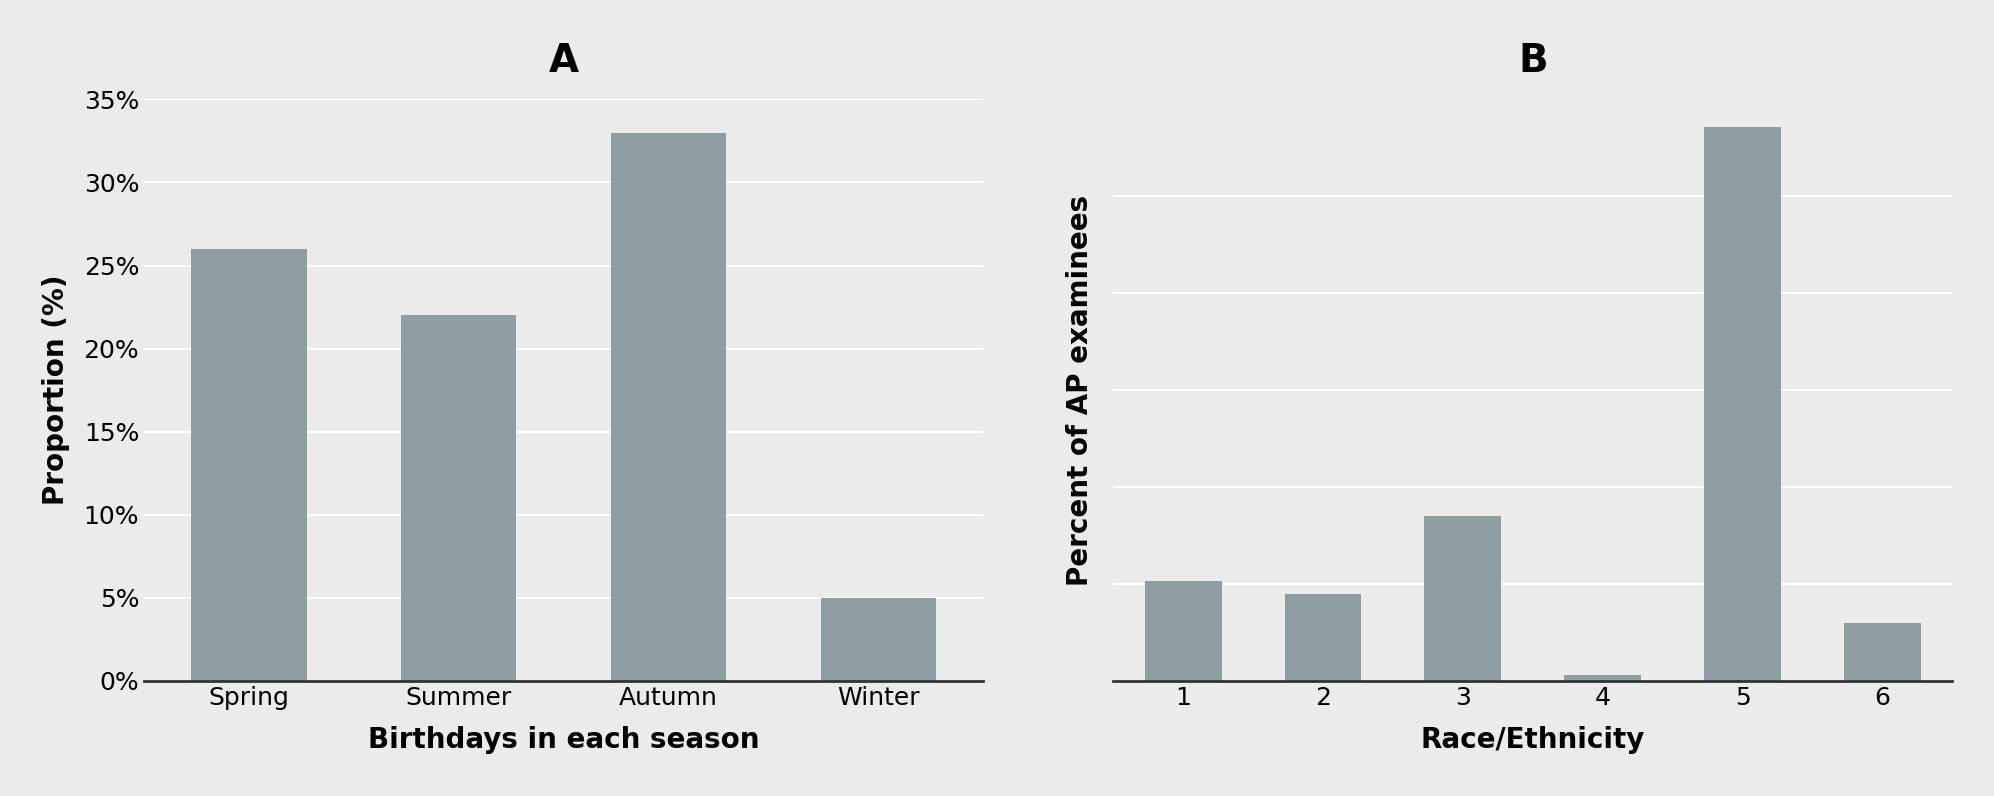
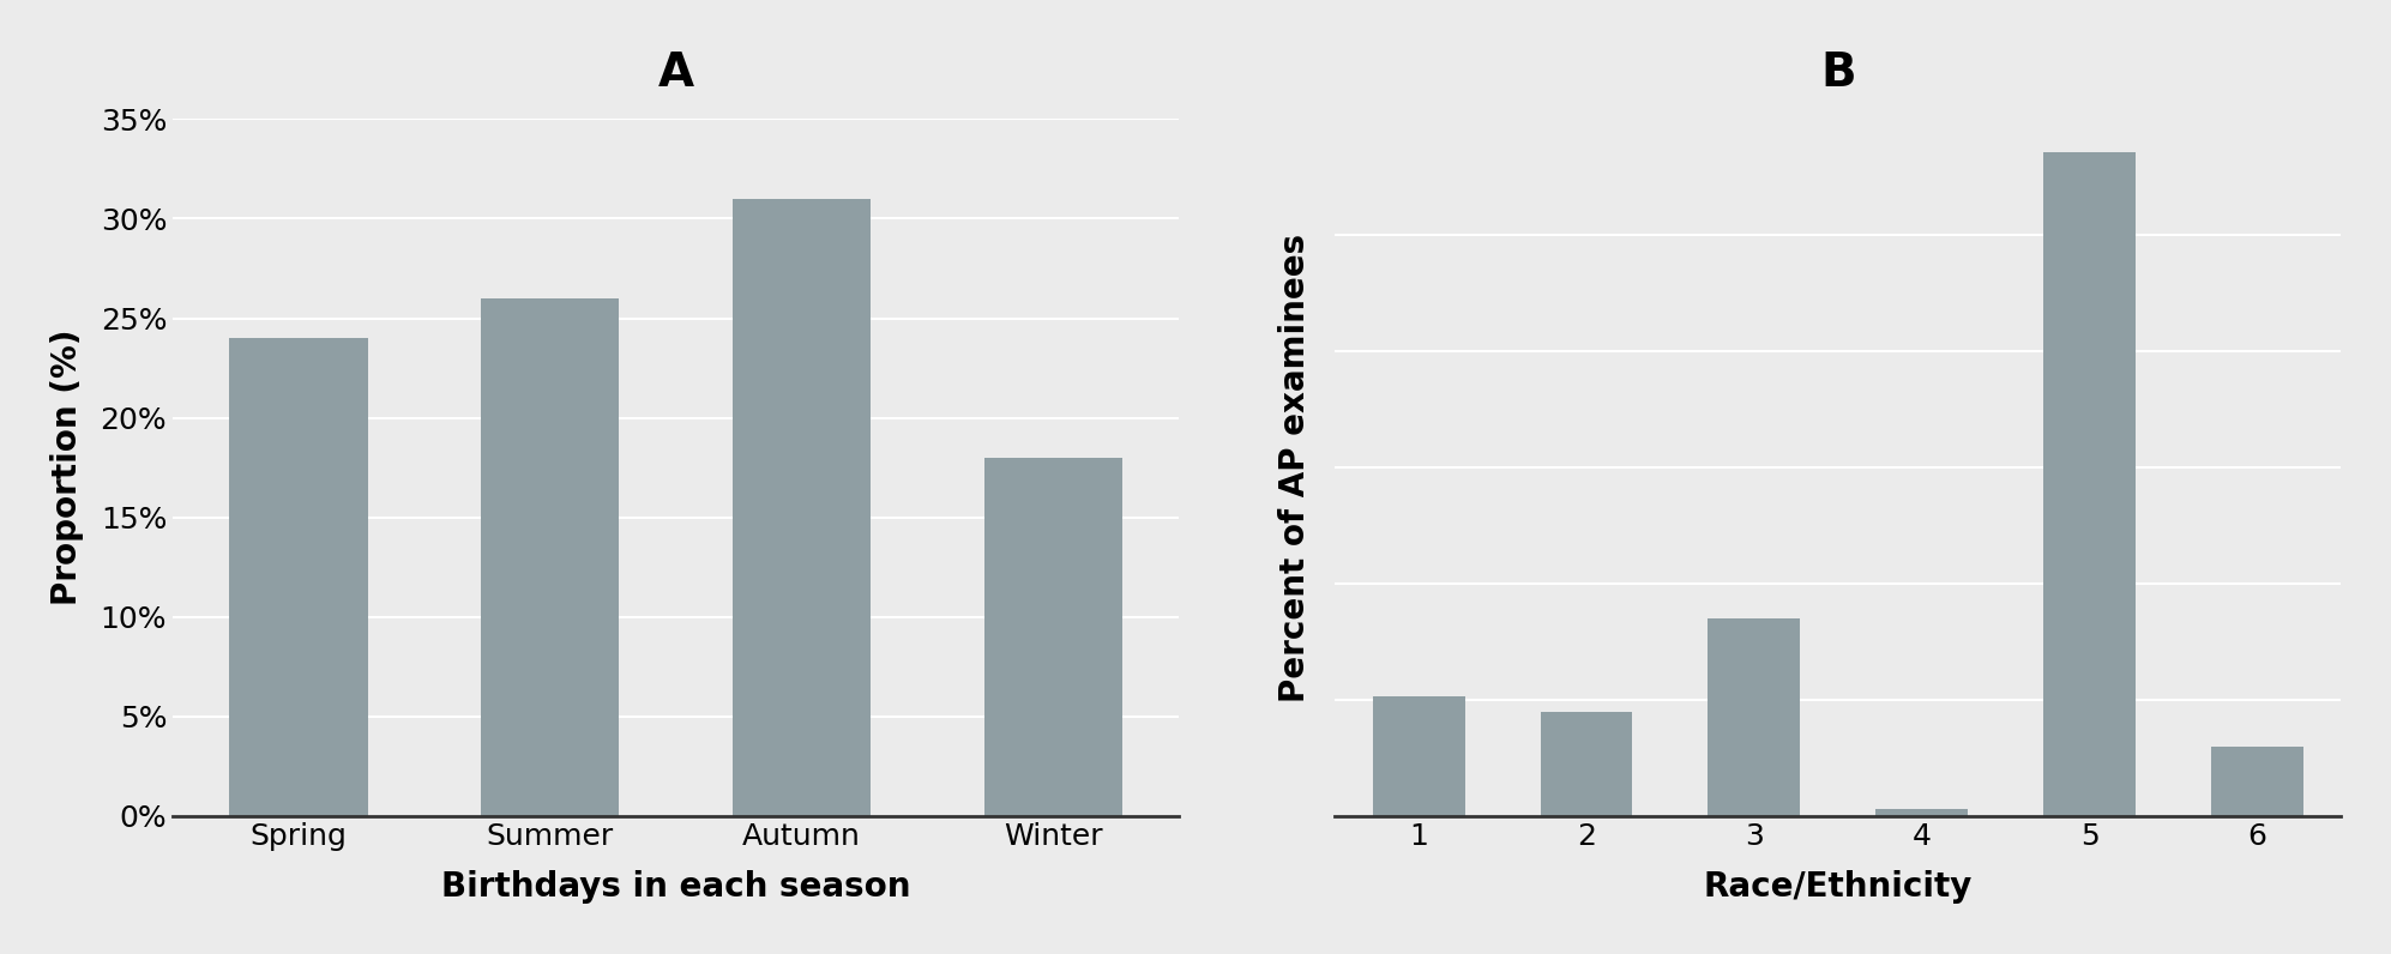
A/Spring: 26% -> 24%
A/Summer: 22% -> 26%
A/Autumn: 33% -> 31%
A/Winter: 5% -> 18%
